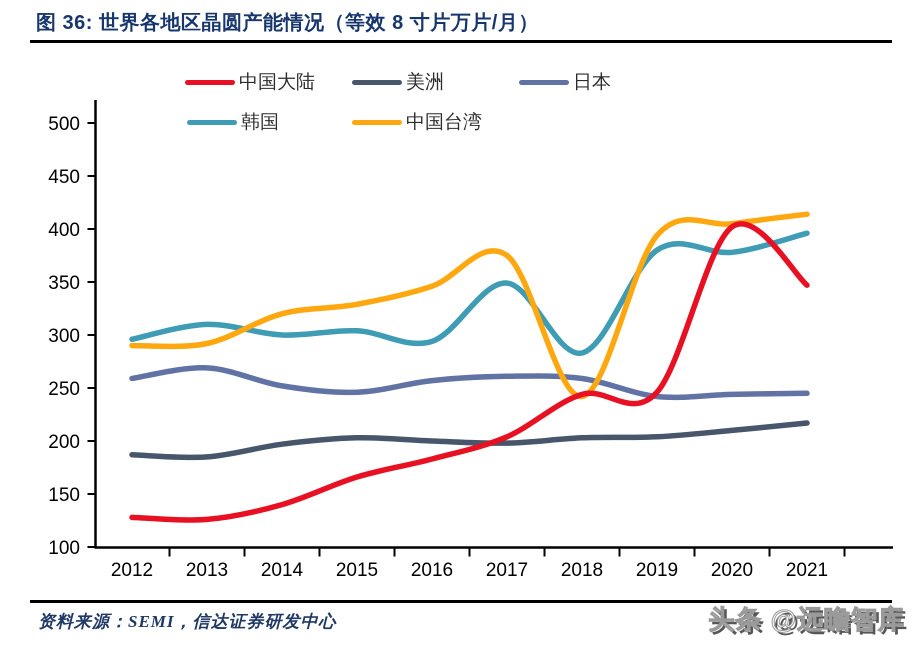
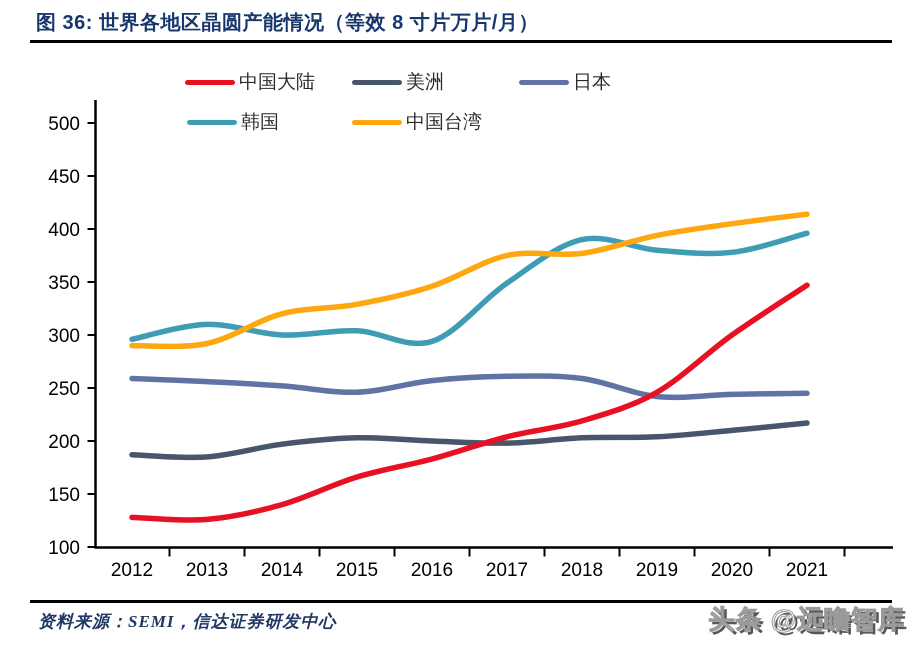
日本/2013: 269 -> 256
中国大陆/2018: 244 -> 219
韩国/2018: 283 -> 390
中国台湾/2018: 242 -> 377
中国大陆/2020: 402 -> 300
